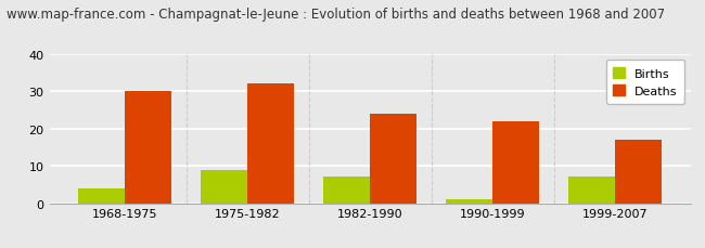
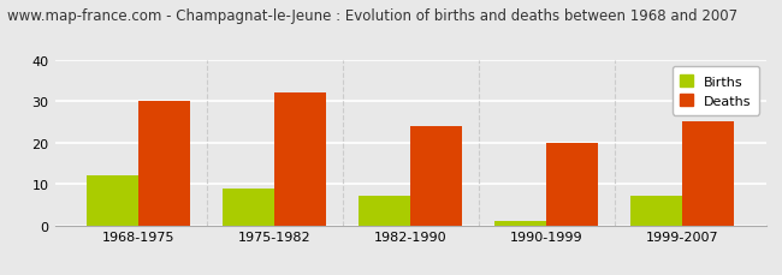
Births/1968-1975: 4 -> 12
Deaths/1990-1999: 22 -> 20
Deaths/1999-2007: 17 -> 25
